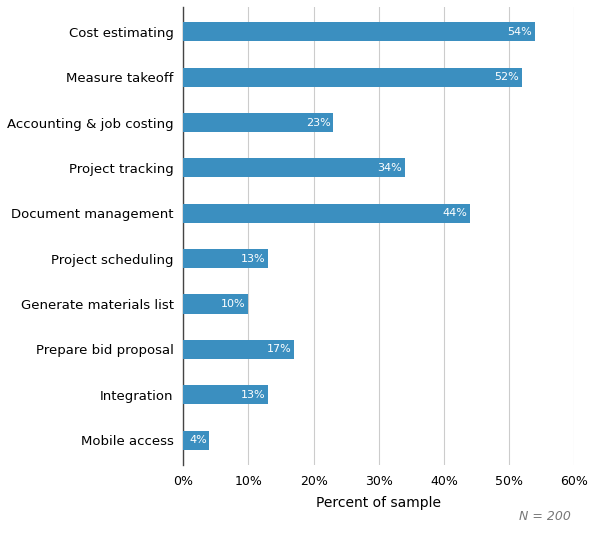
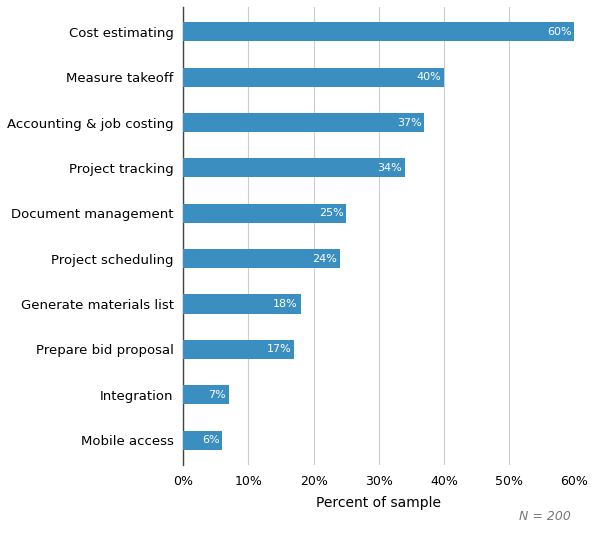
Cost estimating: 54% -> 60%
Measure takeoff: 52% -> 40%
Accounting & job costing: 23% -> 37%
Document management: 44% -> 25%
Project scheduling: 13% -> 24%
Generate materials list: 10% -> 18%
Integration: 13% -> 7%
Mobile access: 4% -> 6%
